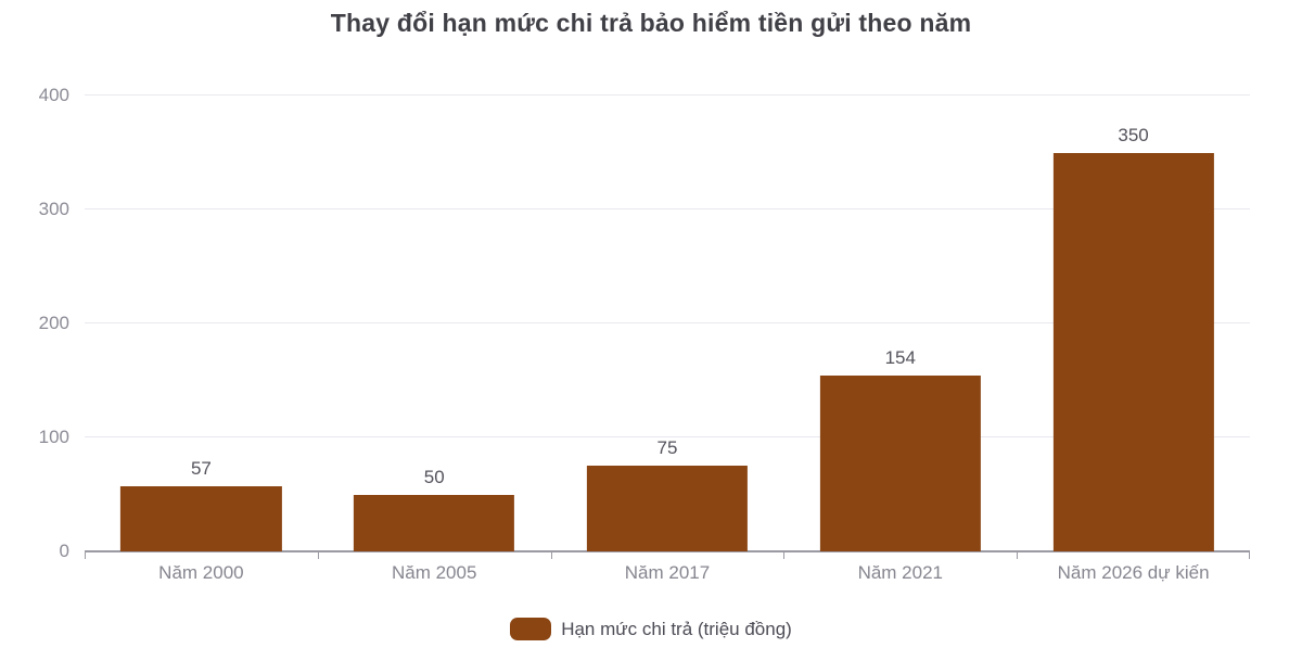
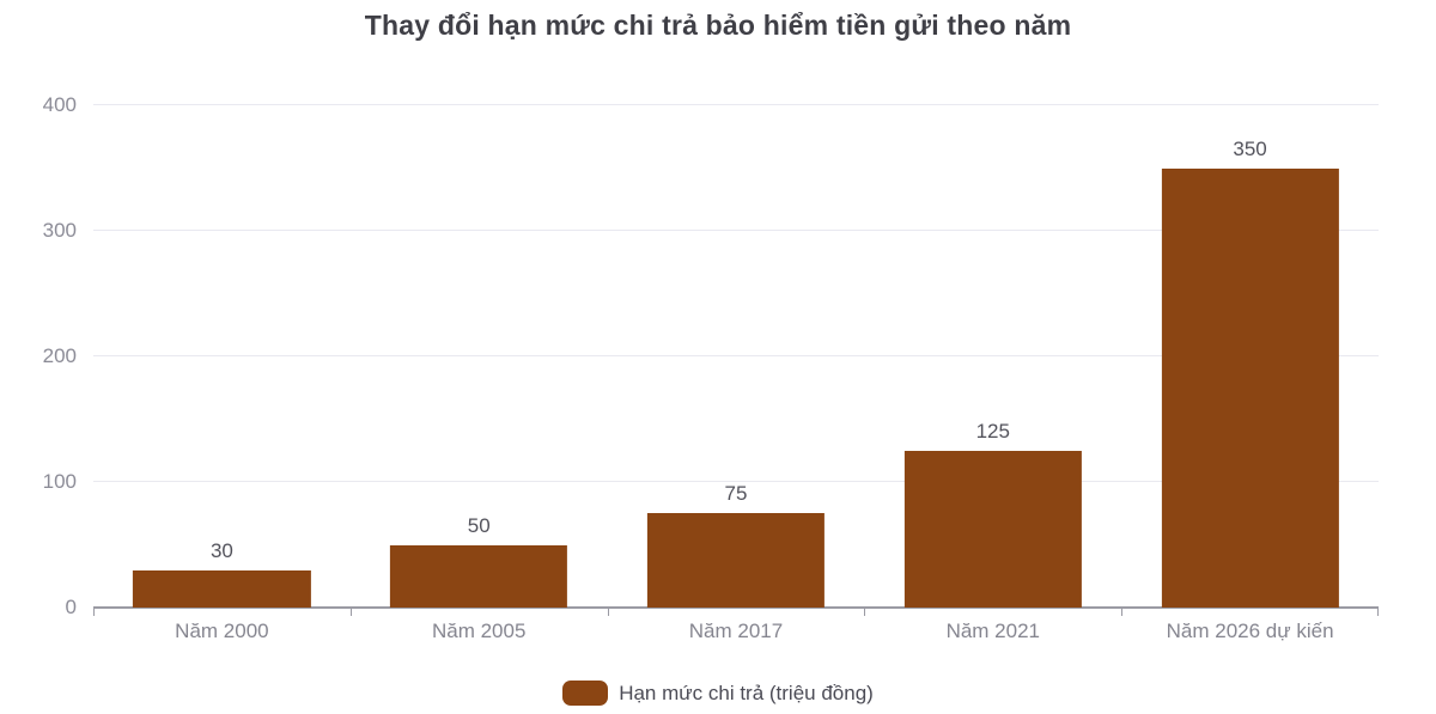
Năm 2000: 57 -> 30
Năm 2021: 154 -> 125
